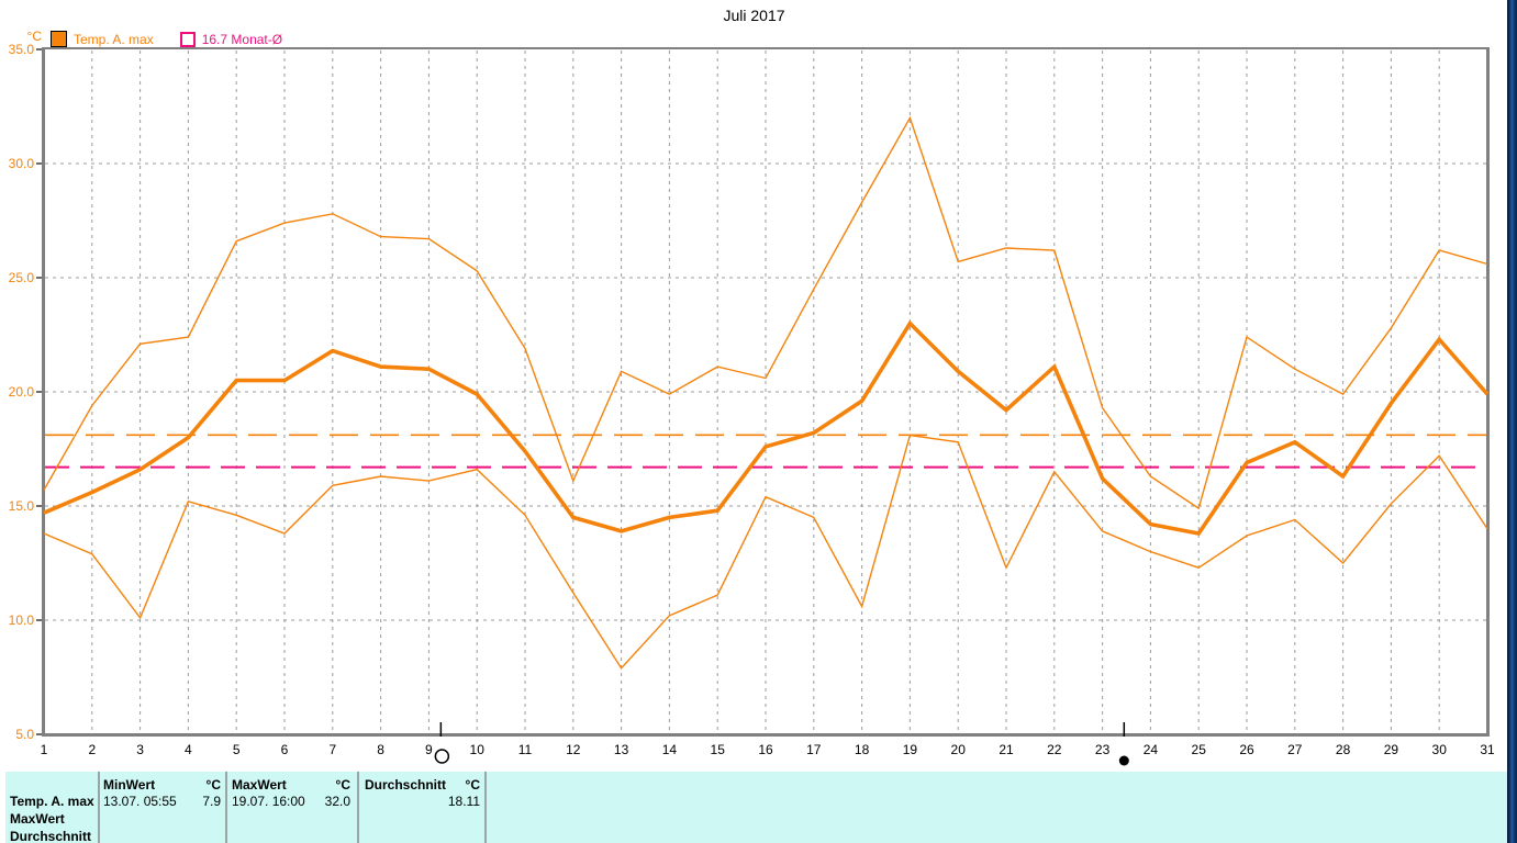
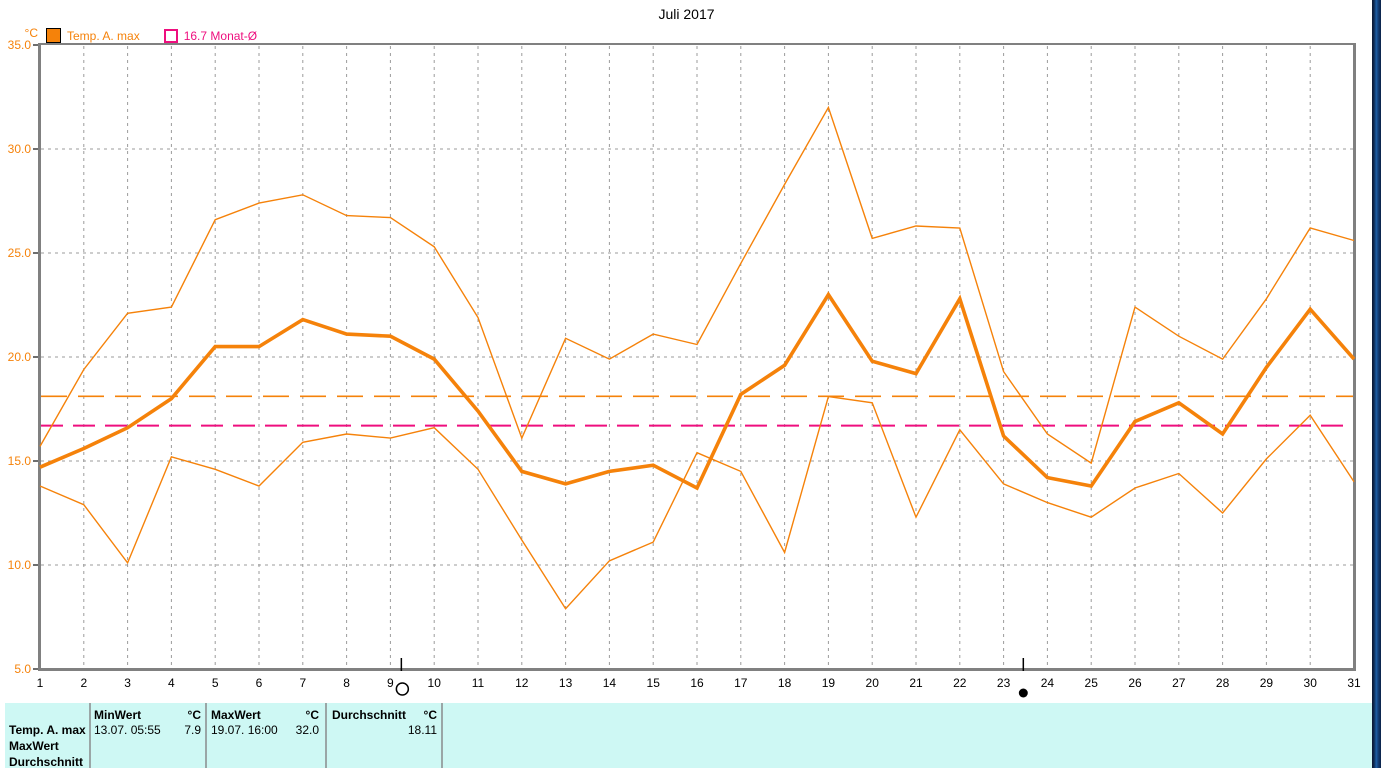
Temp. A. max/16: 17.6 -> 13.7
Temp. A. max/20: 20.9 -> 19.8
Temp. A. max/22: 21.1 -> 22.8
